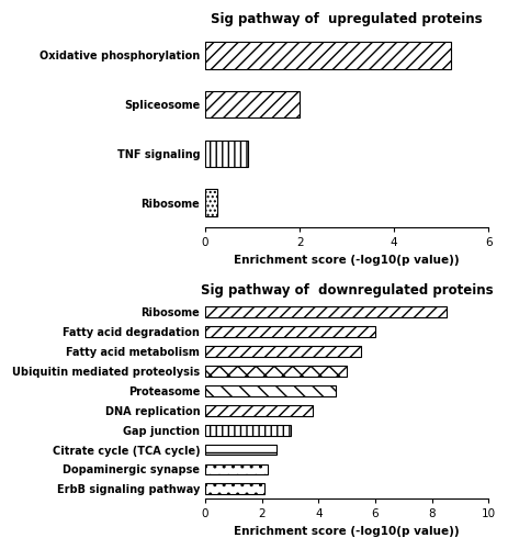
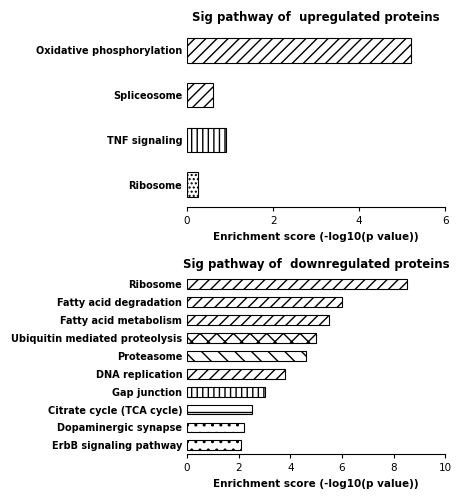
Sig pathway of upregulated proteins/Spliceosome: 2.00 -> 0.60
